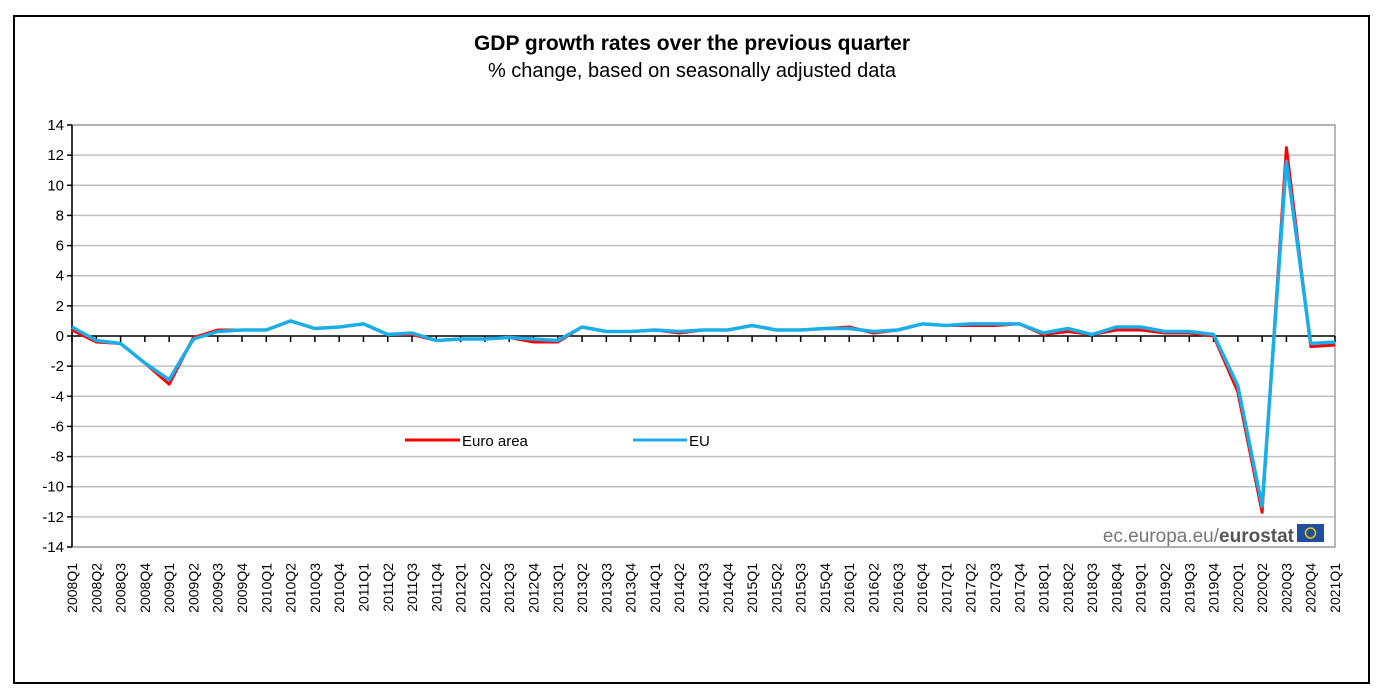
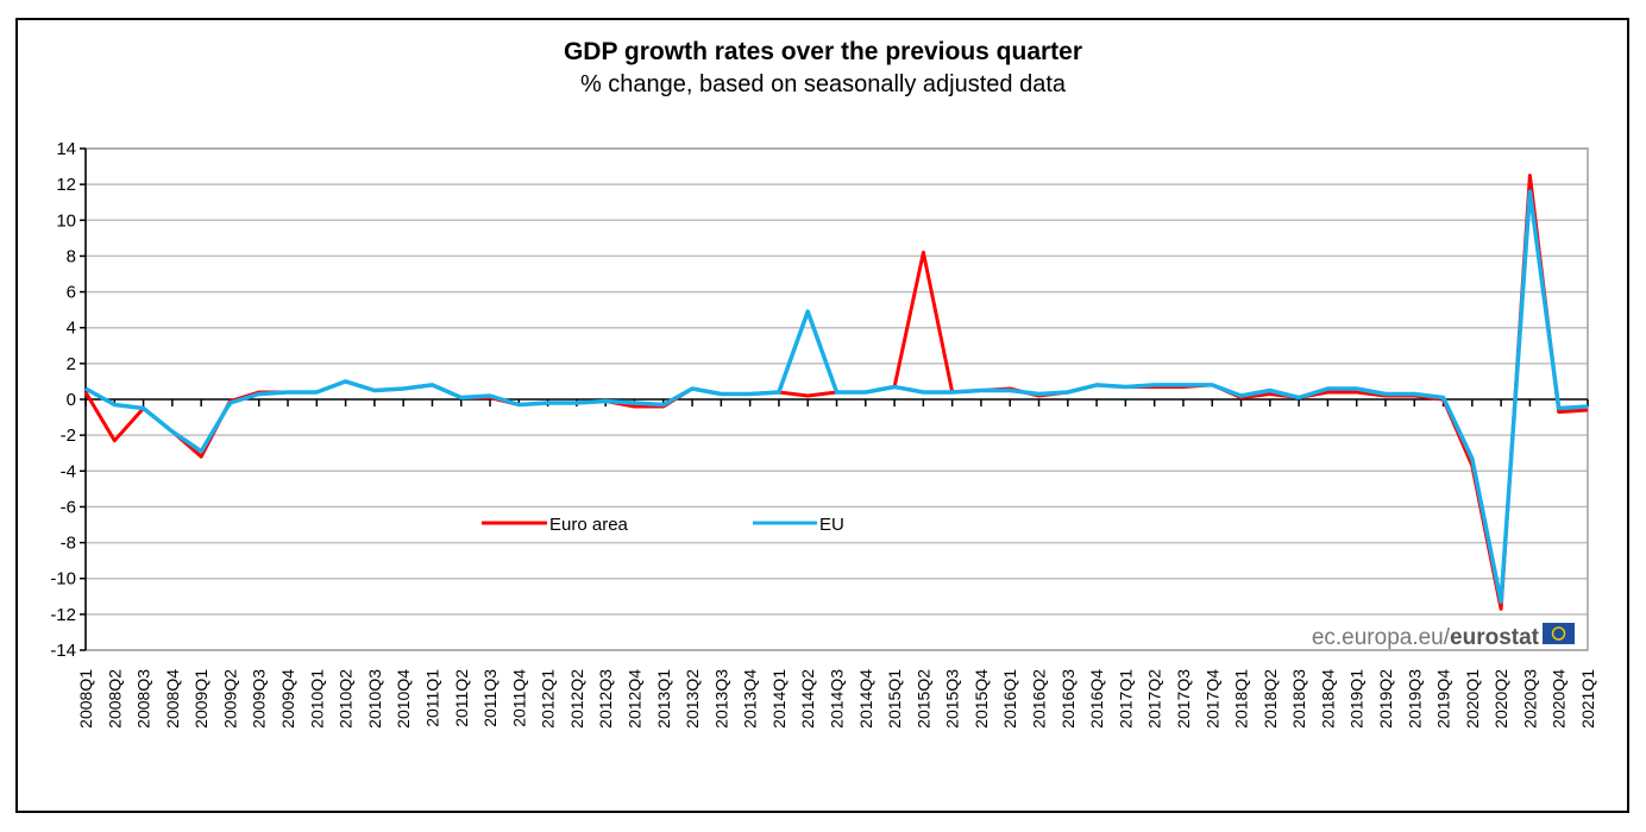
Euro area/2008Q2: -0.4 -> -2.3
EU/2014Q2: 0.3 -> 4.9
Euro area/2015Q2: 0.4 -> 8.2
